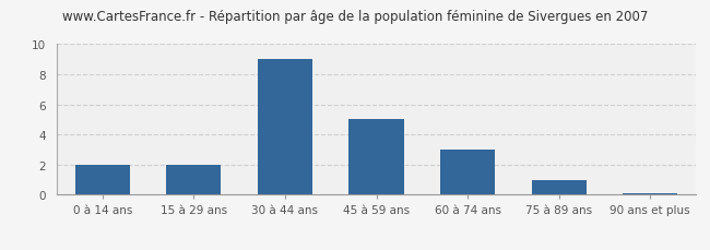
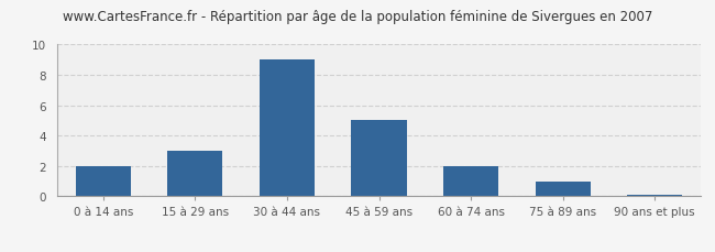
15 à 29 ans: 2.0 -> 3.0
60 à 74 ans: 3.0 -> 2.0
